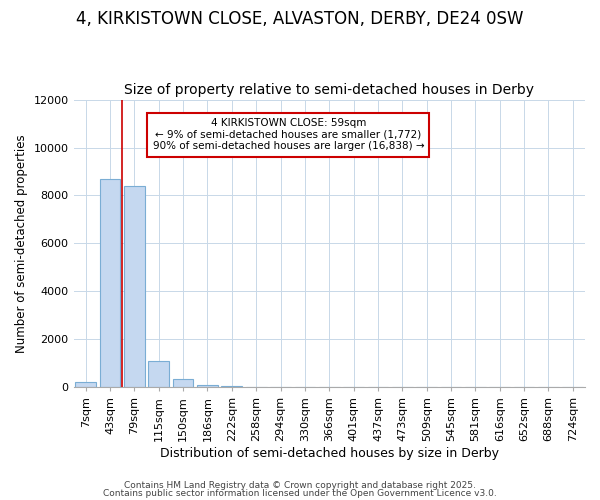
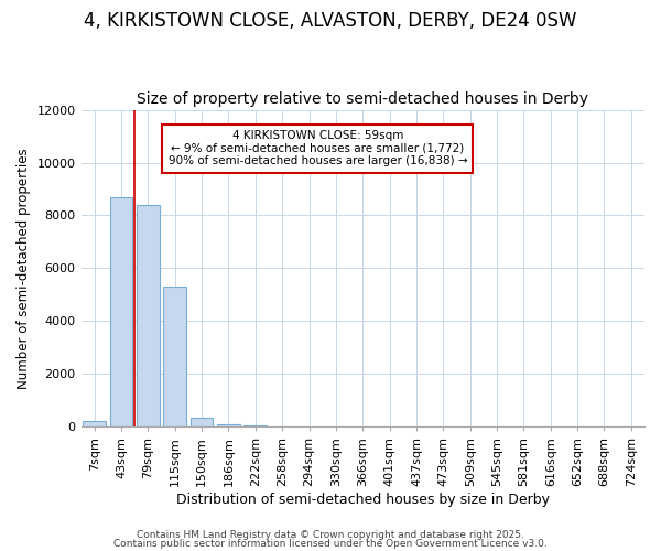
115sqm: 1100 -> 5300
